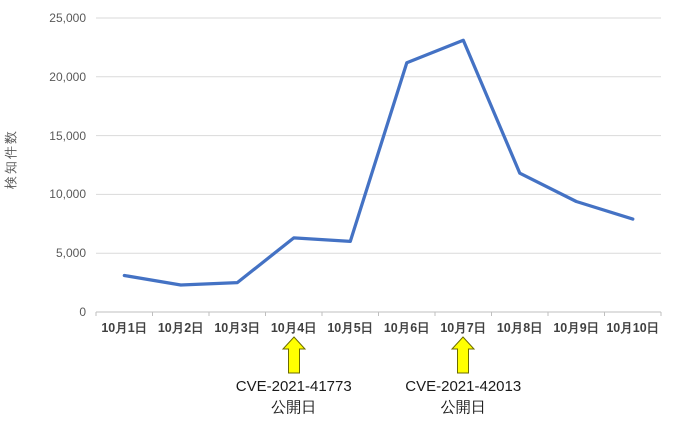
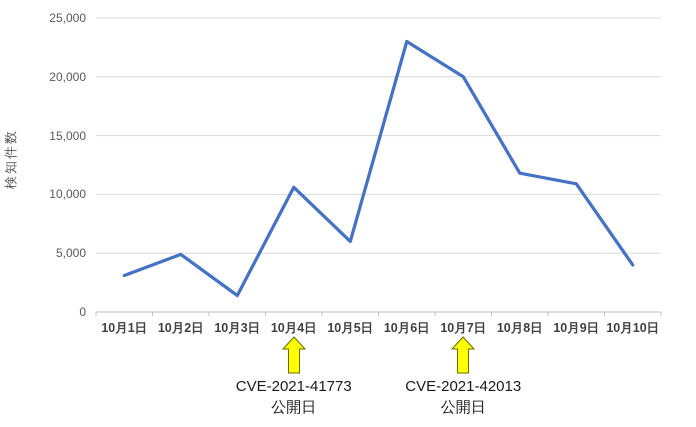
10月2日: 2300 -> 4900
10月3日: 2500 -> 1400
10月4日: 6300 -> 10600
10月6日: 21200 -> 23000
10月7日: 23100 -> 20000
10月9日: 9400 -> 10900
10月10日: 7900 -> 4000
